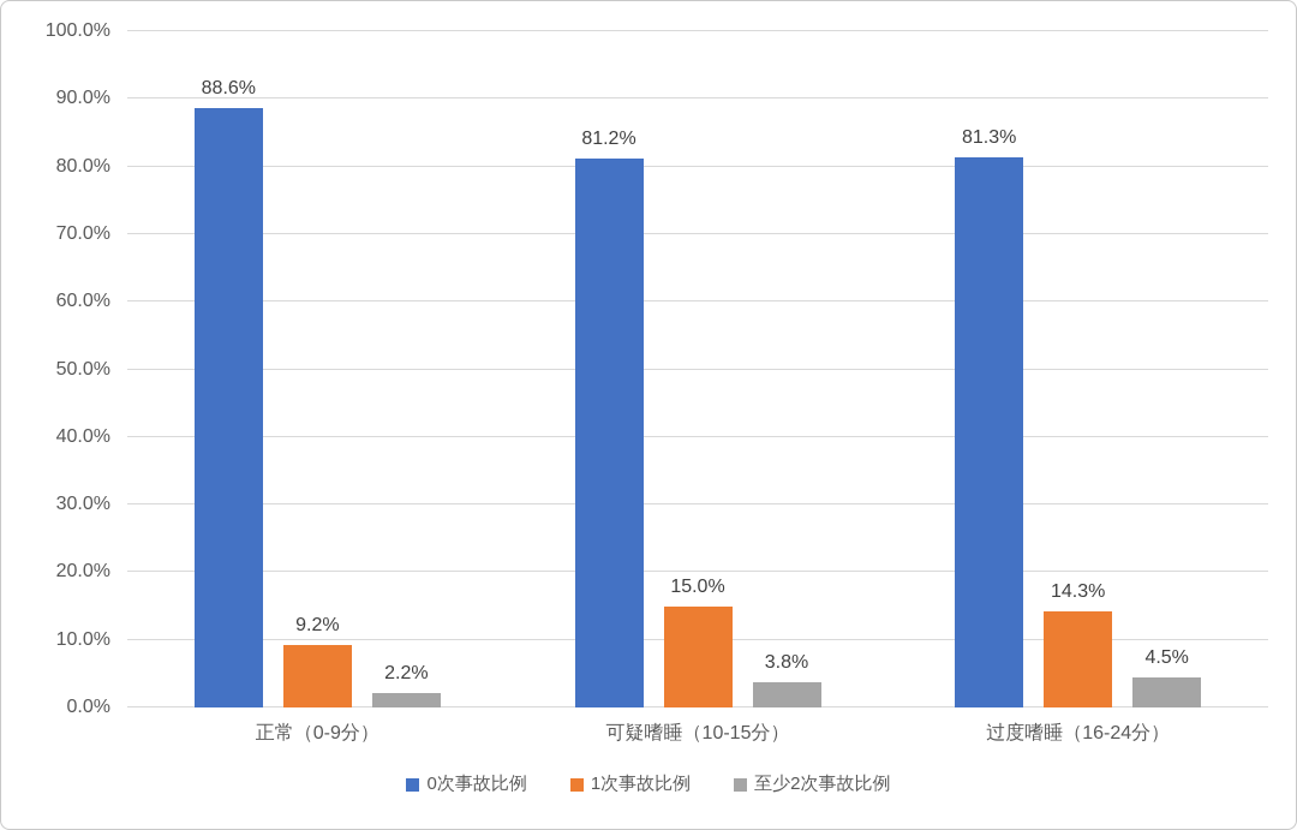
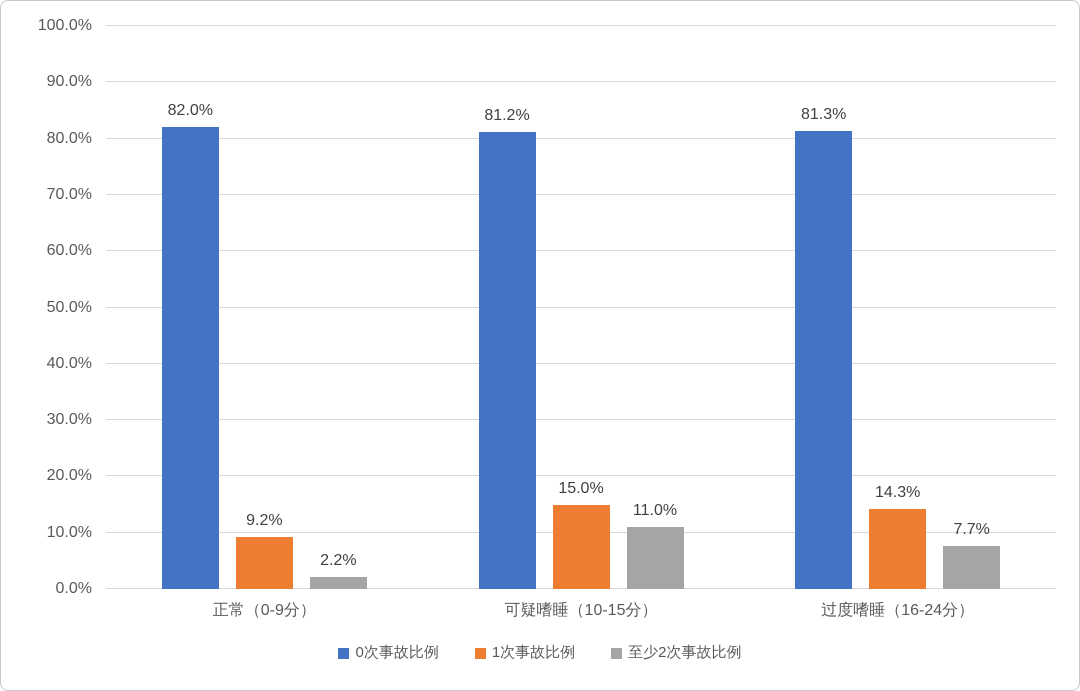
0次事故比例/正常（0-9分）: 88.6% -> 82.0%
至少2次事故比例/可疑嗜睡（10-15分）: 3.8% -> 11.0%
至少2次事故比例/过度嗜睡（16-24分）: 4.5% -> 7.7%
